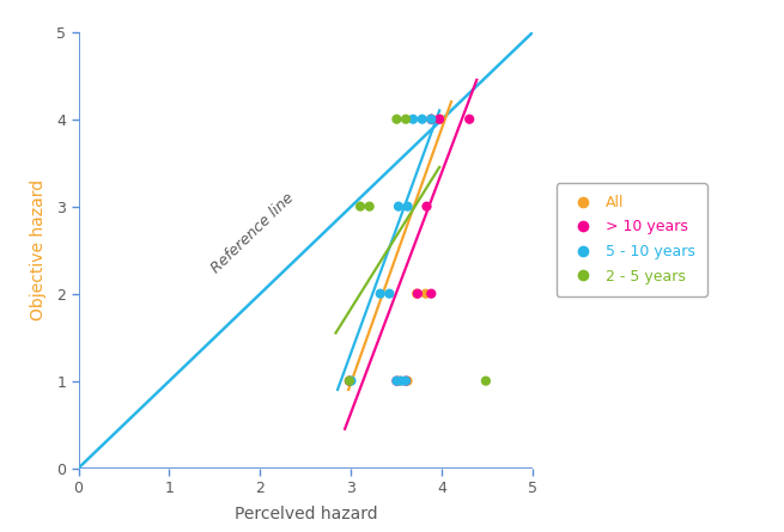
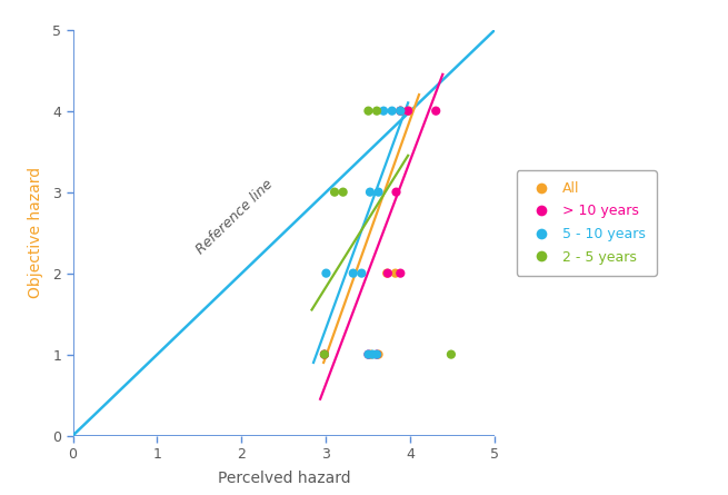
5 - 10 years/3: 1 -> 2
